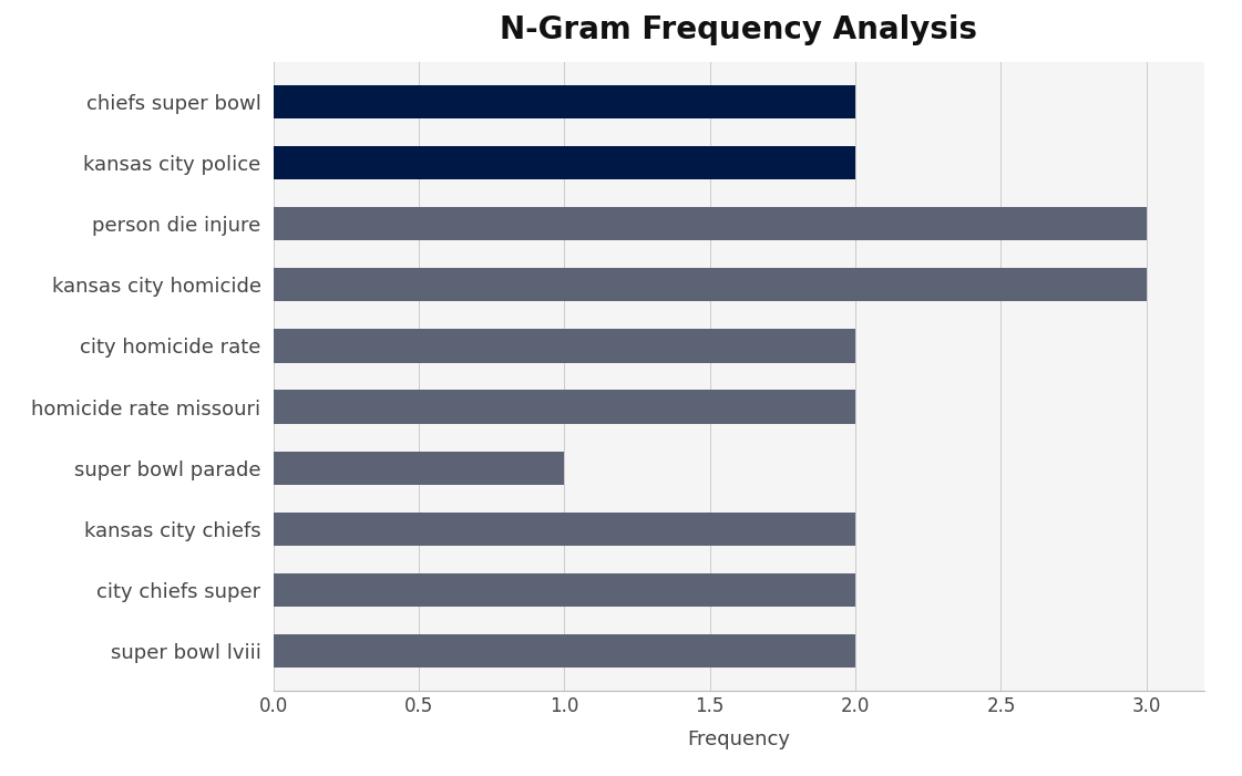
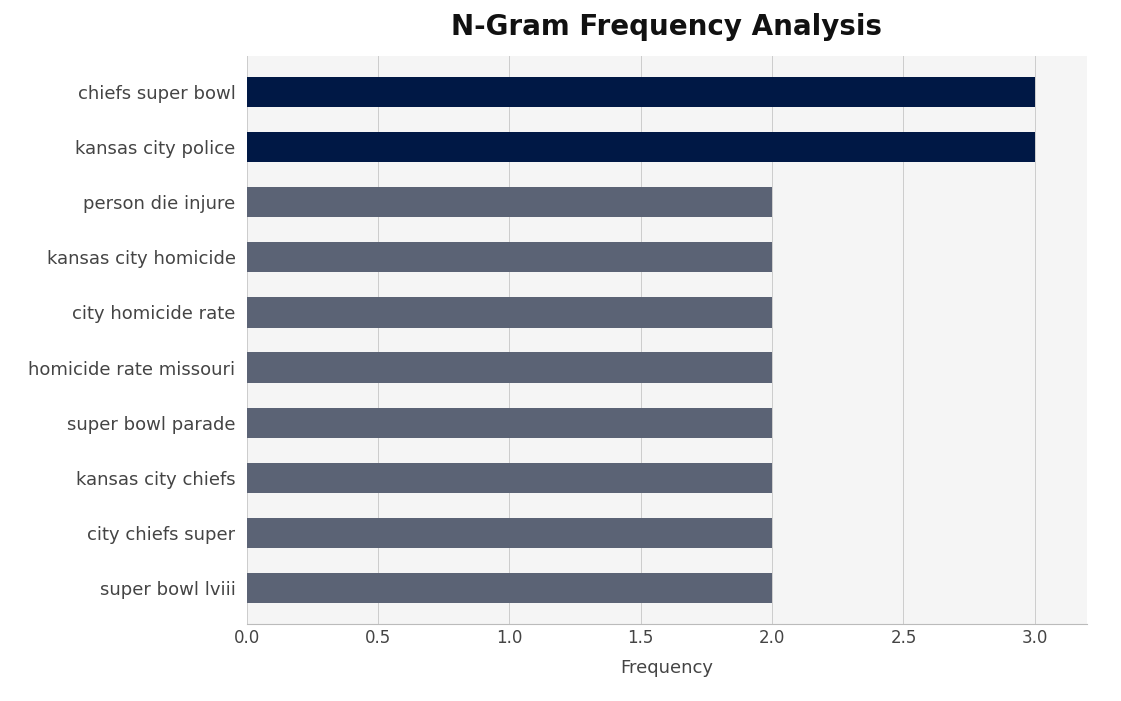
chiefs super bowl: 2 -> 3
kansas city police: 2 -> 3
person die injure: 3 -> 2
kansas city homicide: 3 -> 2
super bowl parade: 1 -> 2
